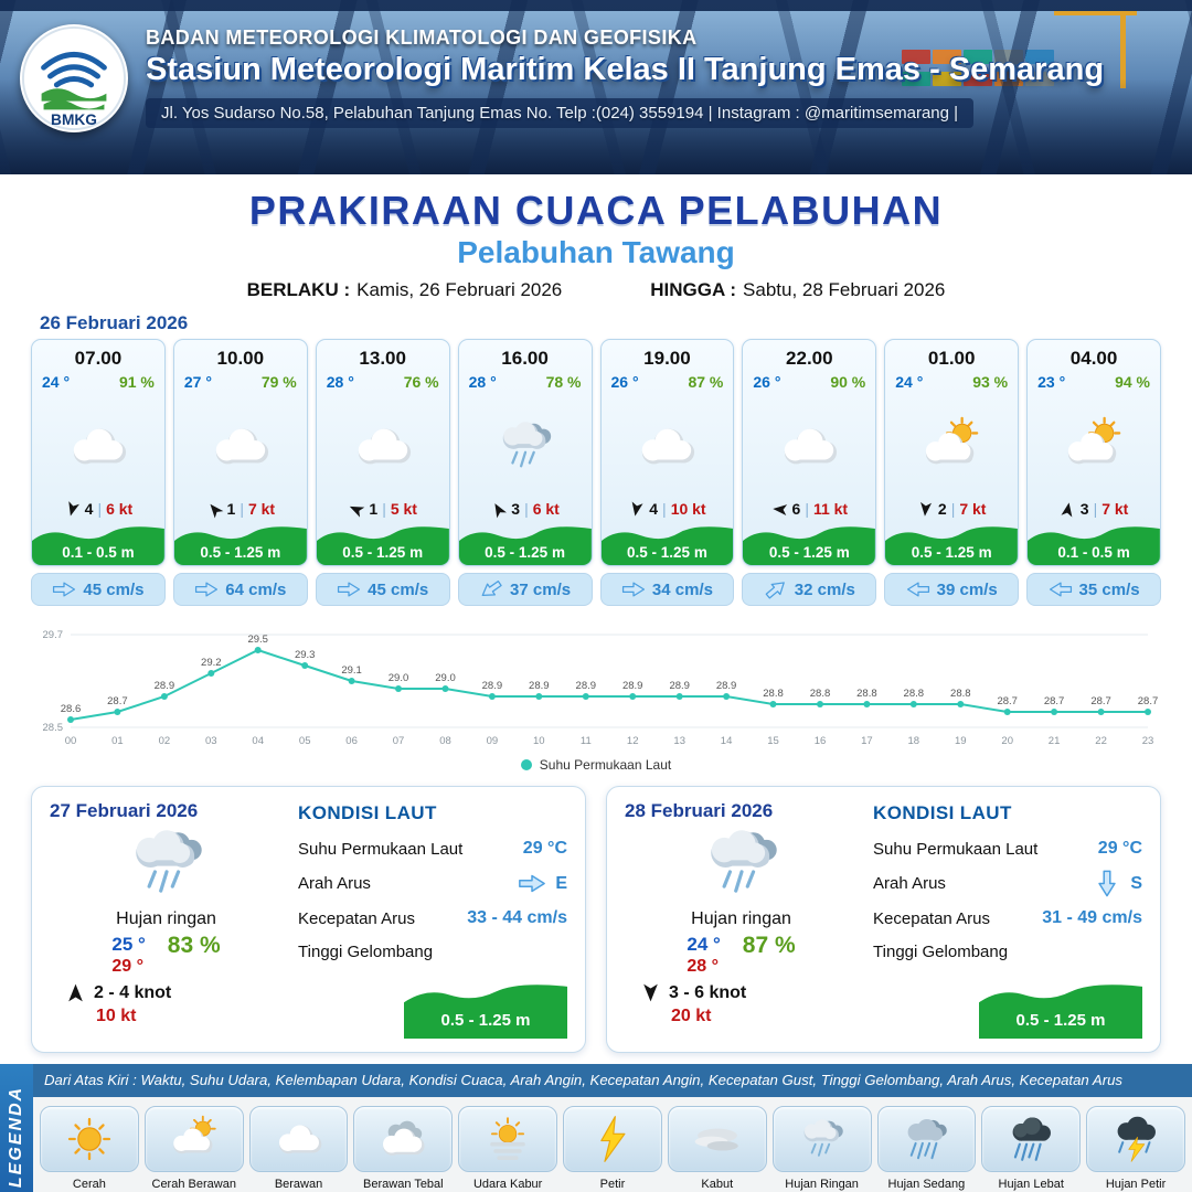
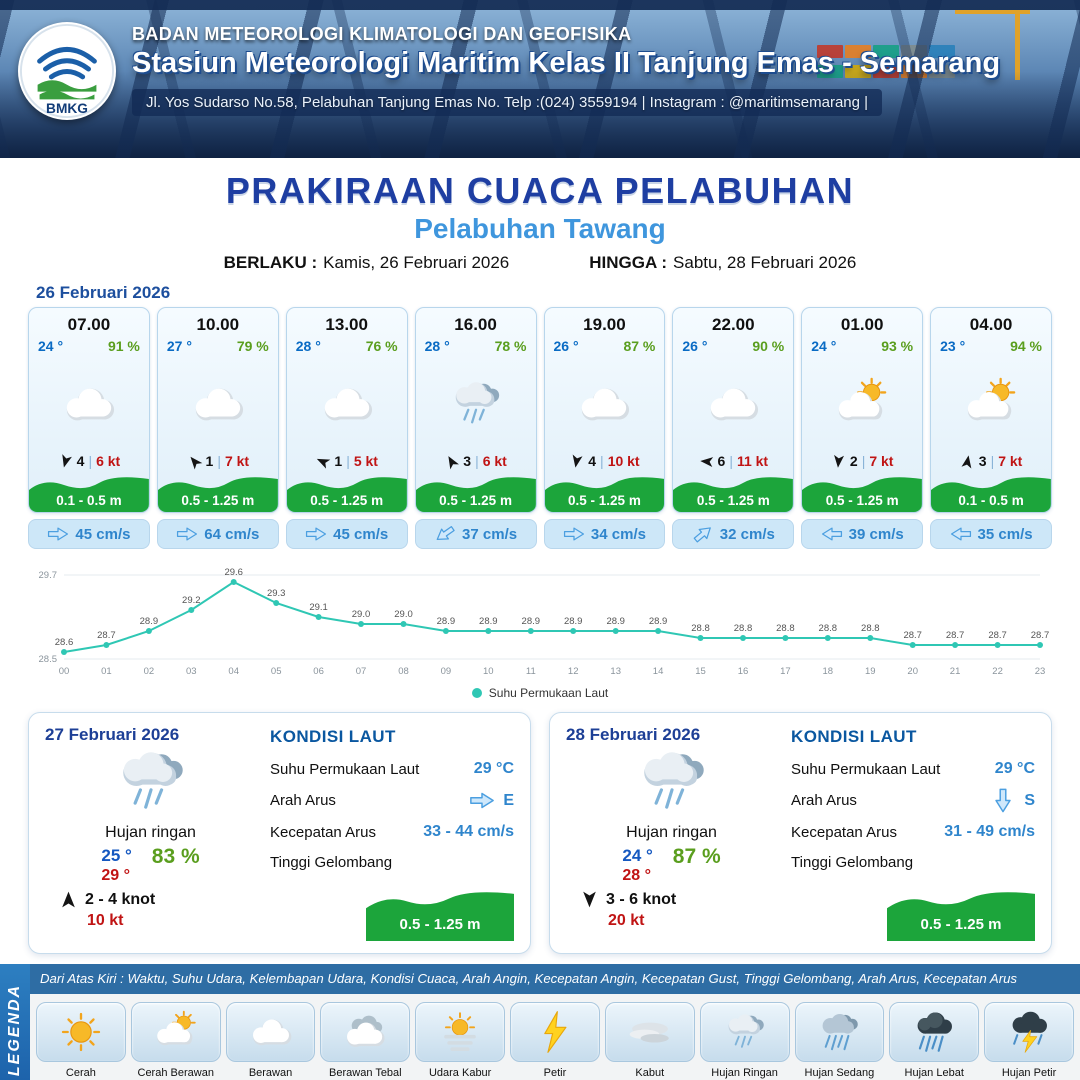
04: 29.5 -> 29.6
